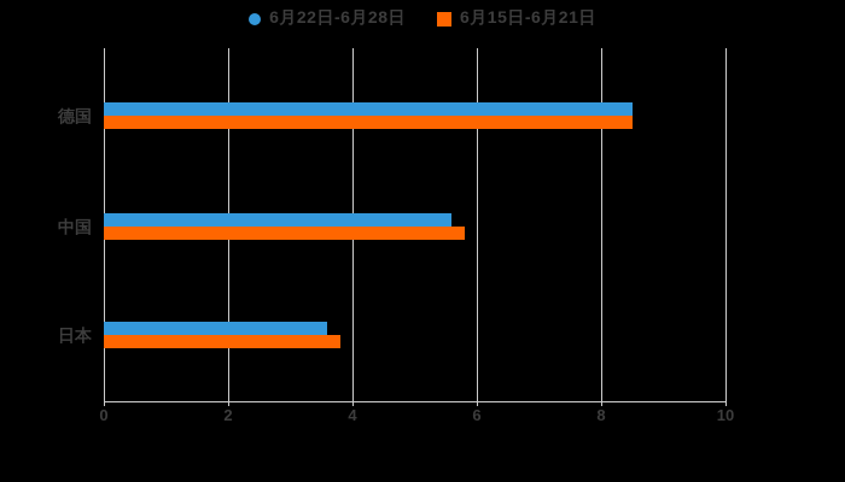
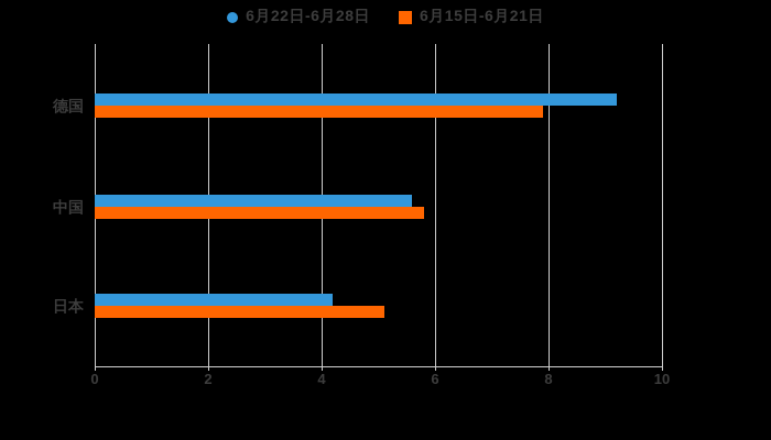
6月22日-6月28日/德国: 8.5 -> 9.2
6月15日-6月21日/德国: 8.5 -> 7.9
6月22日-6月28日/日本: 3.6 -> 4.2
6月15日-6月21日/日本: 3.8 -> 5.1
